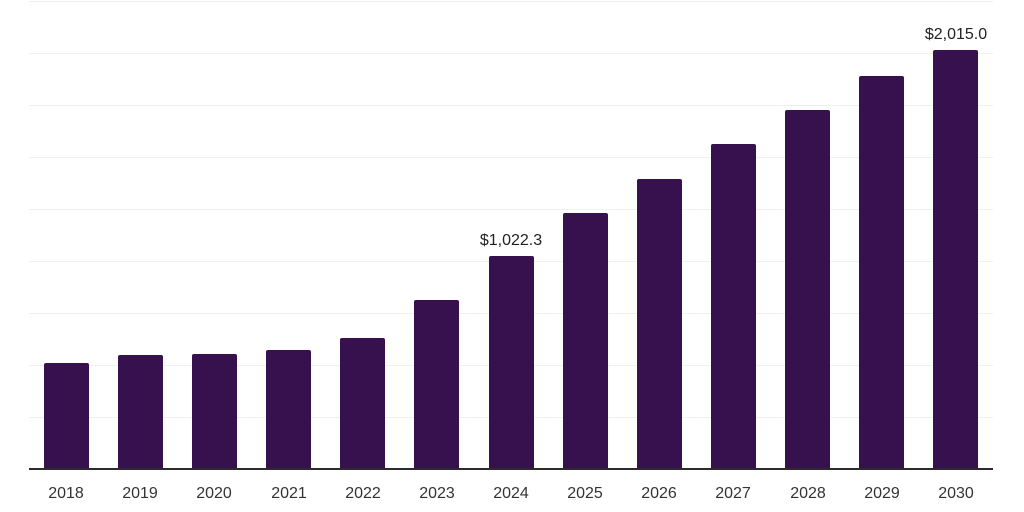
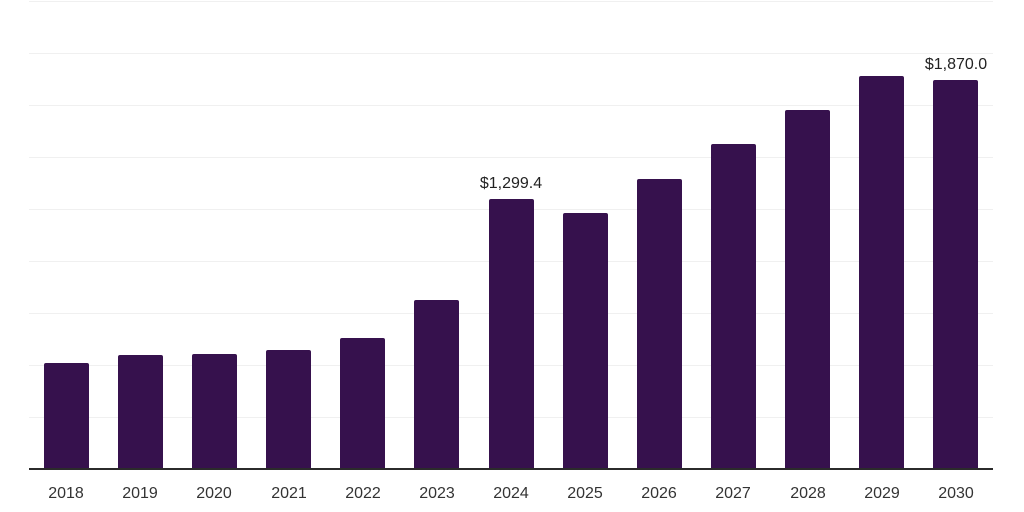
2024: $1,022.3 -> $1,299.4
2030: $2,015.0 -> $1,870.0
